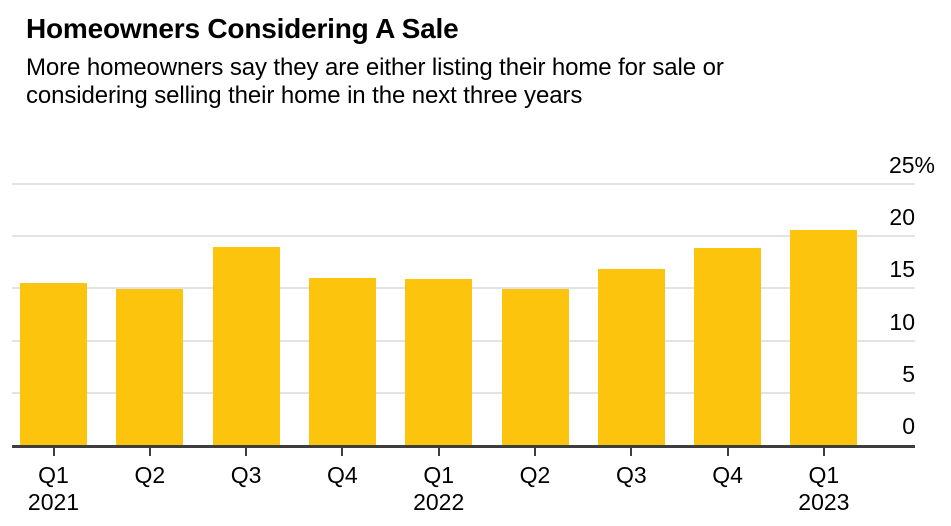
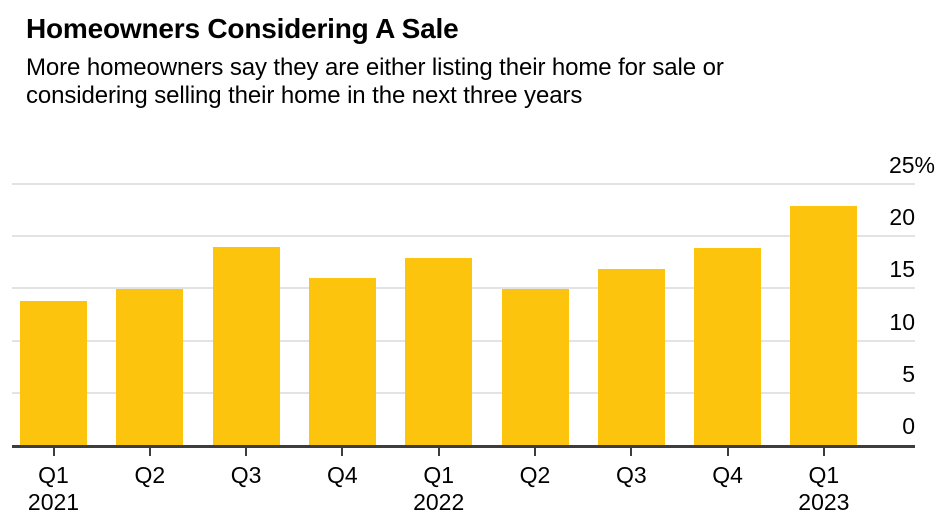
Q1 2021: 15.5 -> 13.8
Q1 2022: 15.9 -> 17.9
Q1 2023: 20.6 -> 22.9
